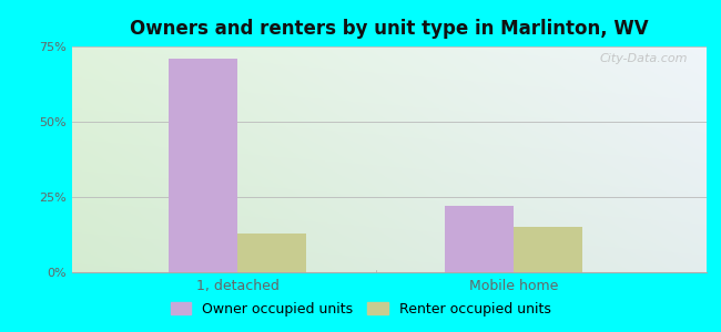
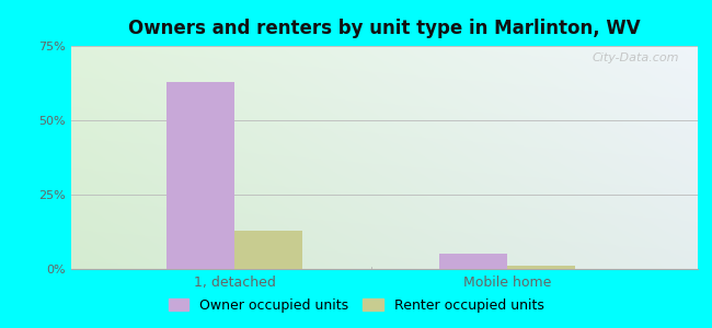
Owner occupied units/1, detached: 71% -> 63%
Owner occupied units/Mobile home: 22% -> 5%
Renter occupied units/Mobile home: 15% -> 1%
